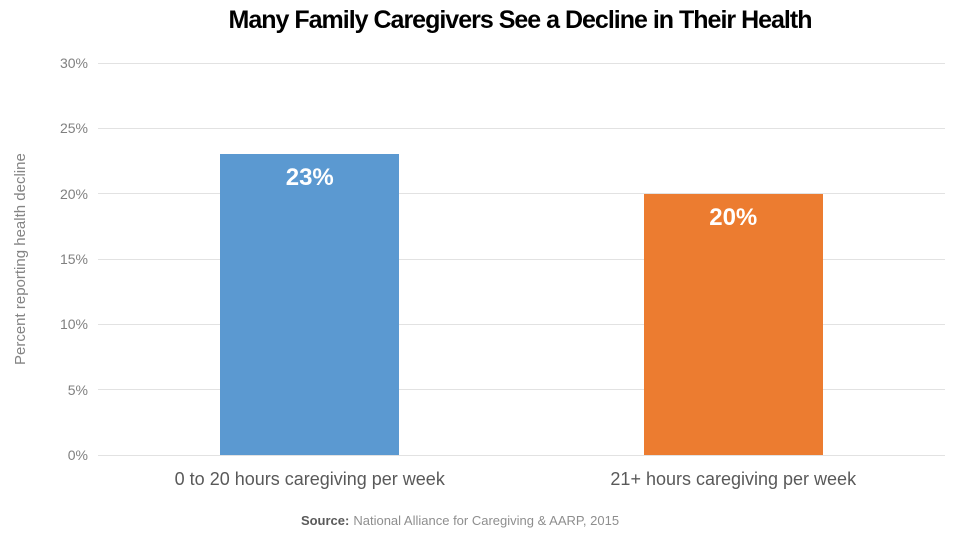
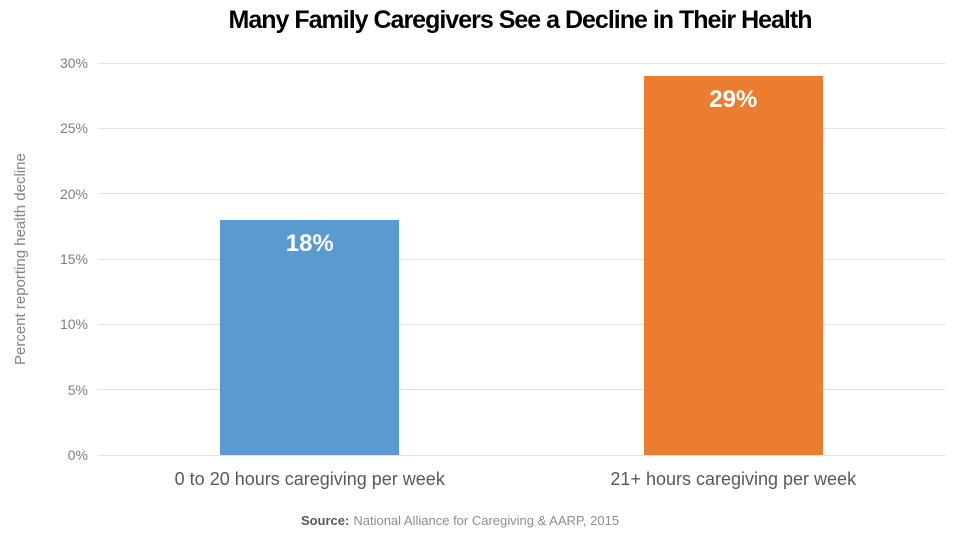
0 to 20 hours caregiving per week: 23% -> 18%
21+ hours caregiving per week: 20% -> 29%
